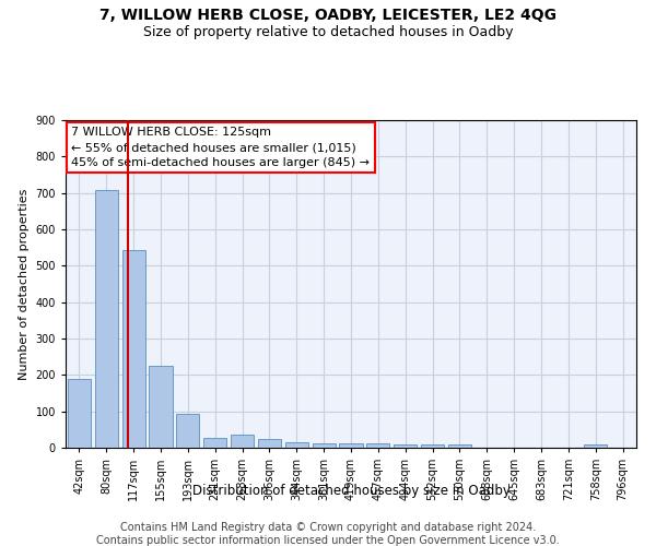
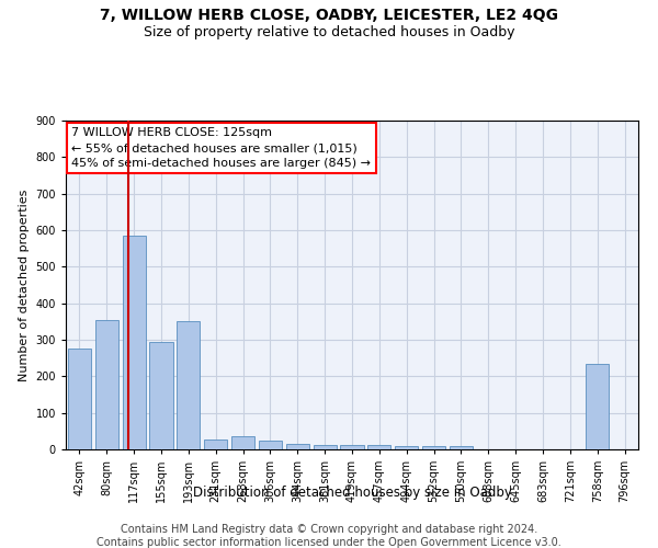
42sqm: 190 -> 275
80sqm: 707 -> 355
117sqm: 543 -> 585
155sqm: 224 -> 295
193sqm: 92 -> 350
758sqm: 10 -> 235
